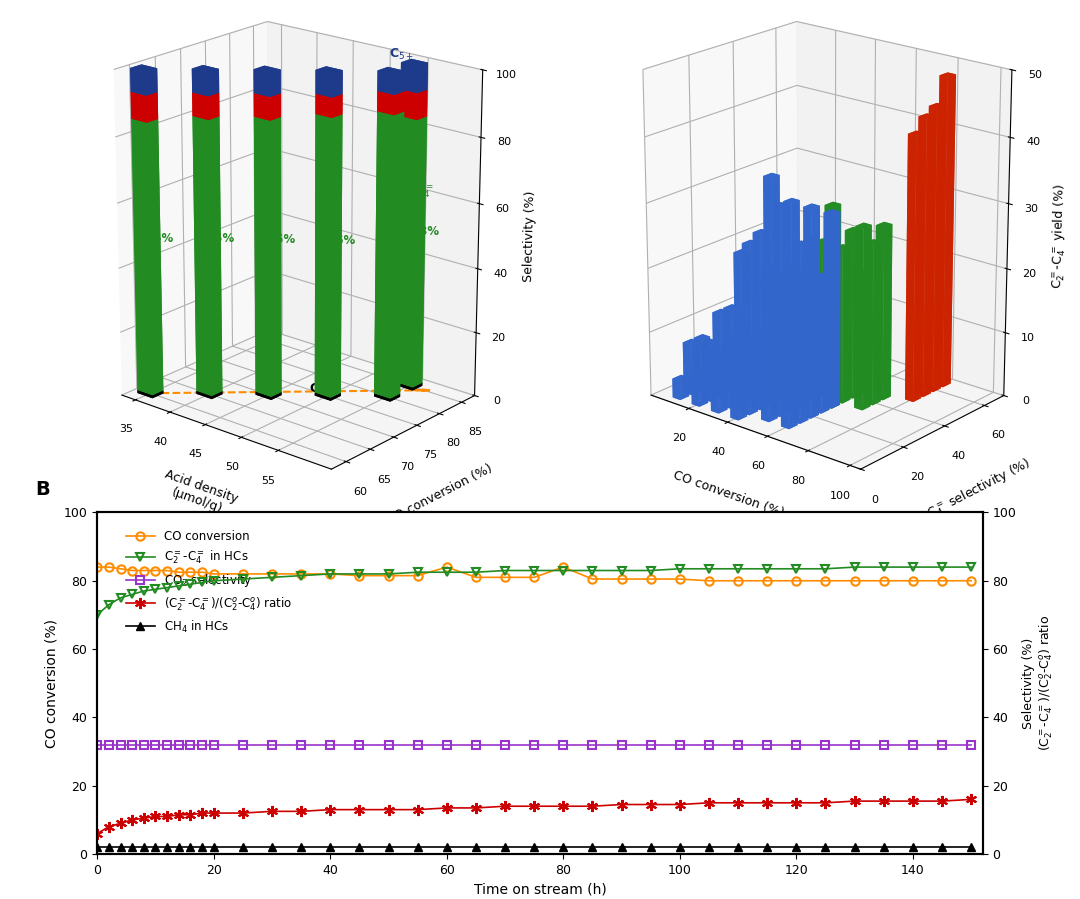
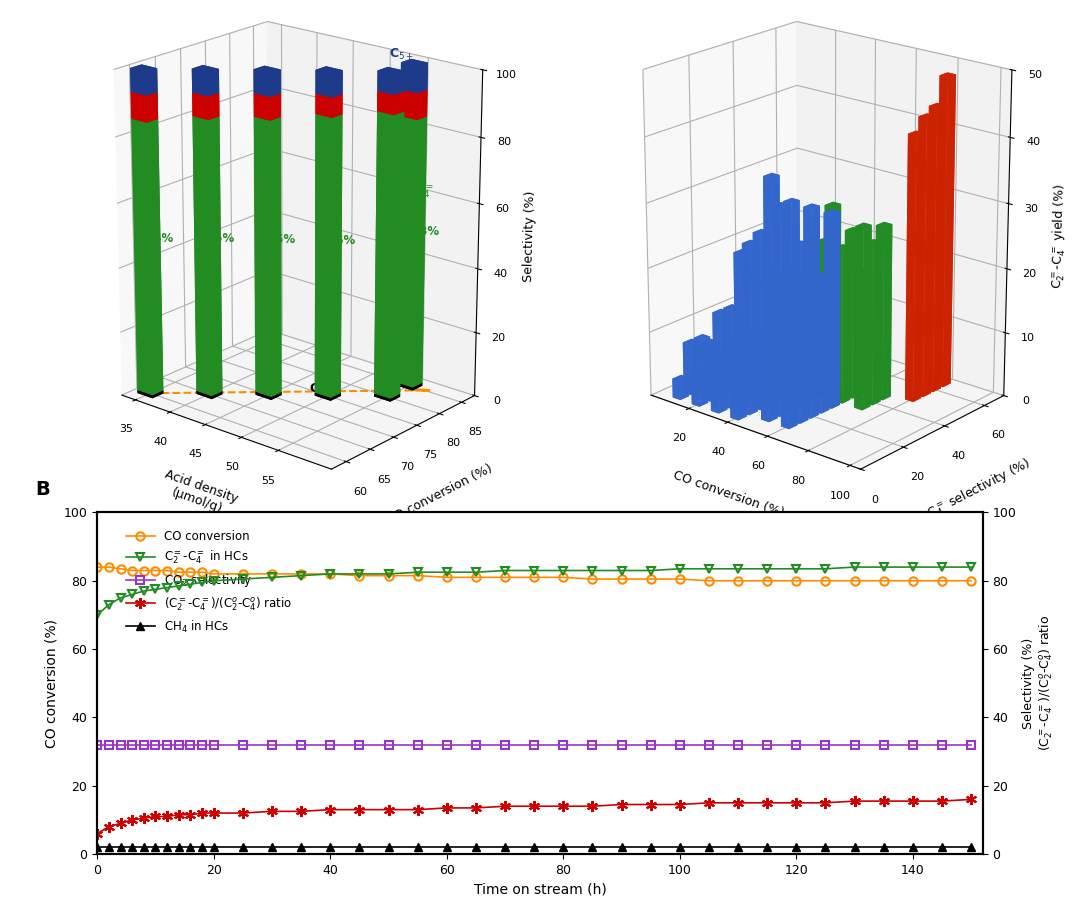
CO conversion/60: 84.0 -> 81.0
CO conversion/80: 84.0 -> 81.0
